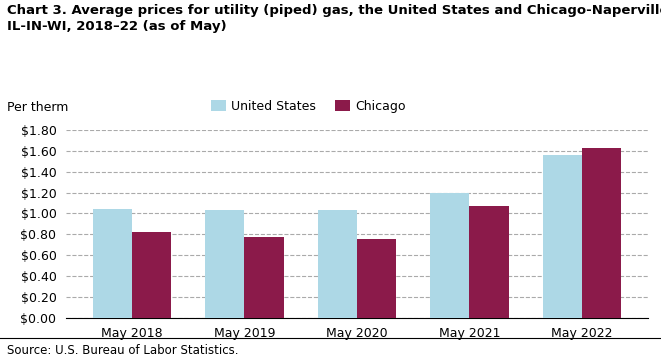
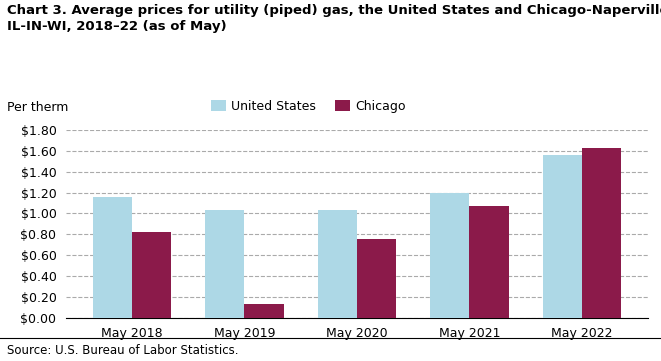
United States/May 2018: $1.04 -> $1.16
Chicago/May 2019: $0.77 -> $0.13
